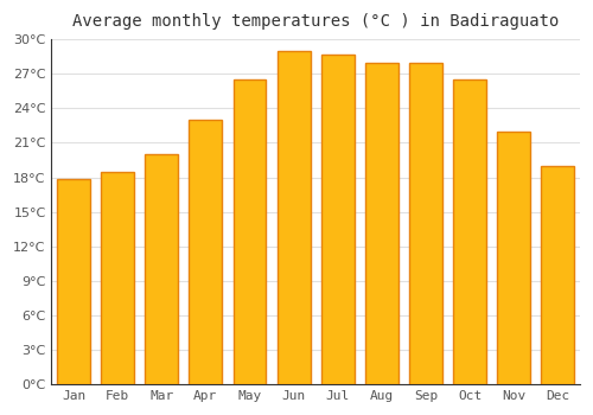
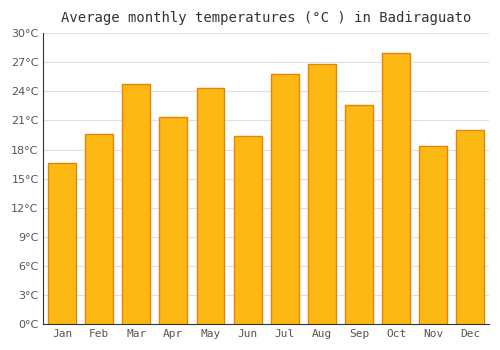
Jan: 17.9°C -> 16.6°C
Feb: 18.5°C -> 19.6°C
Mar: 20.0°C -> 24.8°C
Apr: 23.0°C -> 21.4°C
May: 26.5°C -> 24.4°C
Jun: 29.0°C -> 19.4°C
Jul: 28.7°C -> 25.8°C
Aug: 28.0°C -> 26.8°C
Sep: 28.0°C -> 22.6°C
Oct: 26.5°C -> 28.0°C
Nov: 22.0°C -> 18.4°C
Dec: 19.0°C -> 20.0°C
